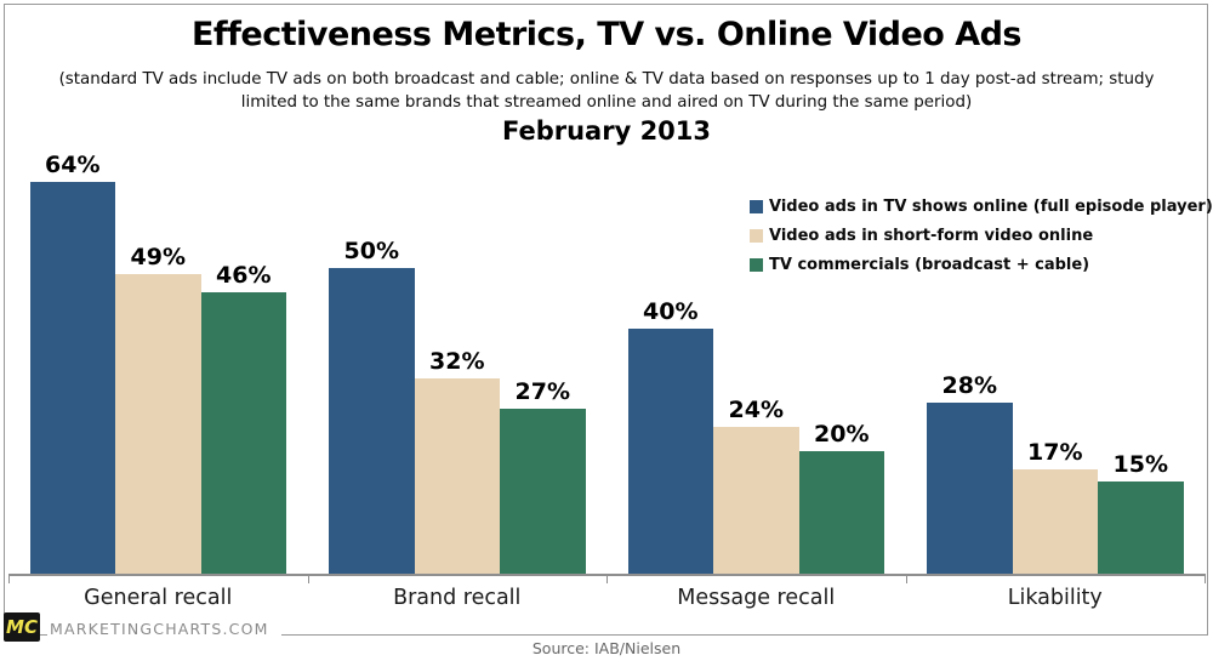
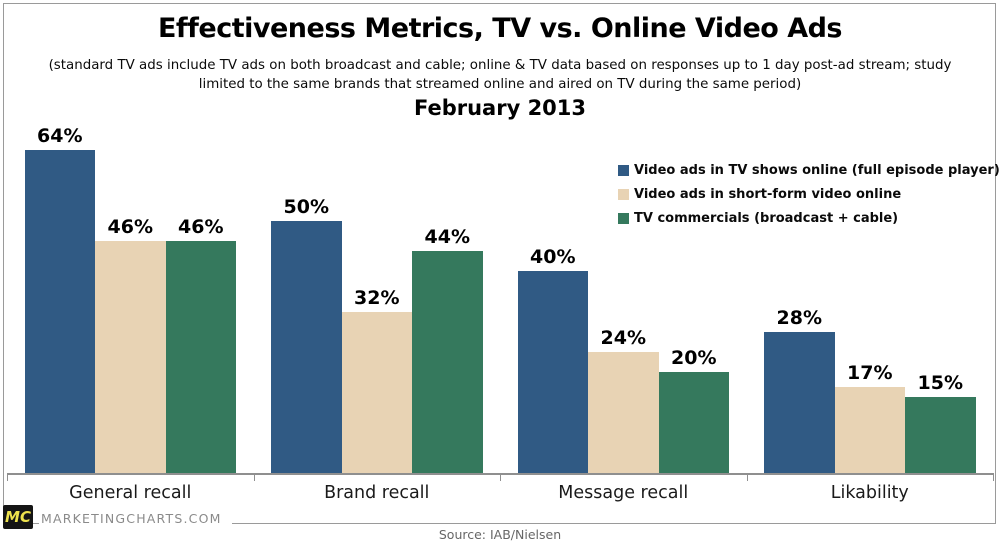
Video ads in short-form video online/General recall: 49% -> 46%
TV commercials (broadcast + cable)/Brand recall: 27% -> 44%
